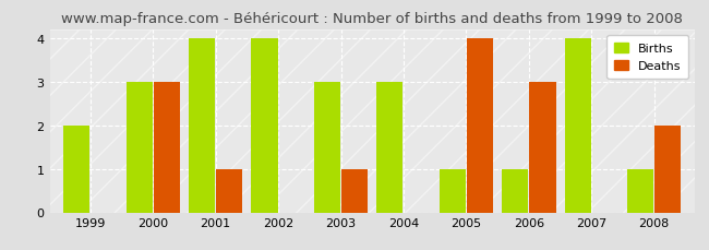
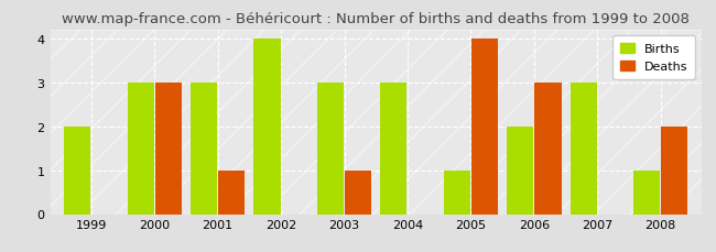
Births/2001: 4 -> 3
Births/2006: 1 -> 2
Births/2007: 4 -> 3
